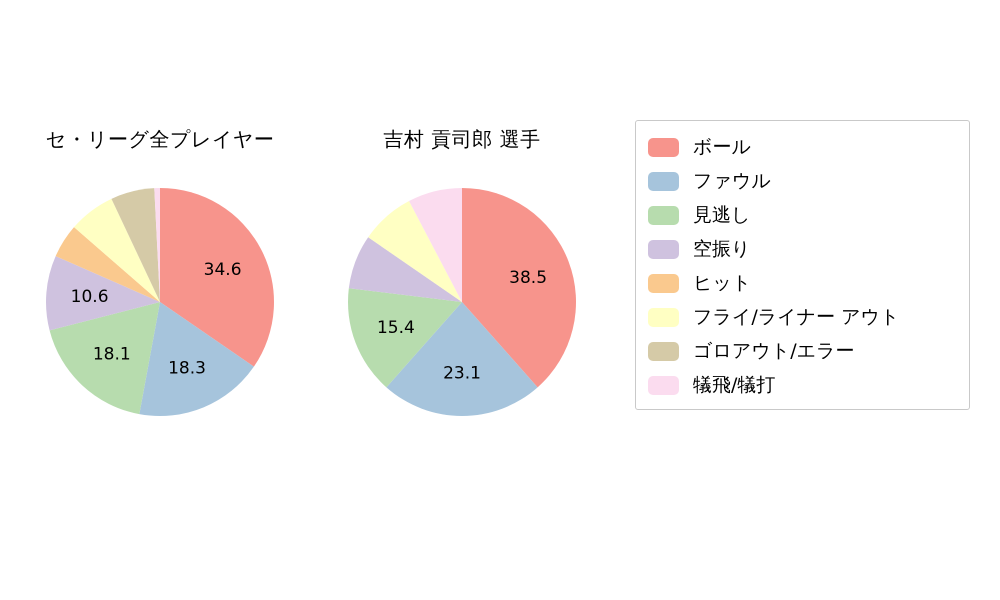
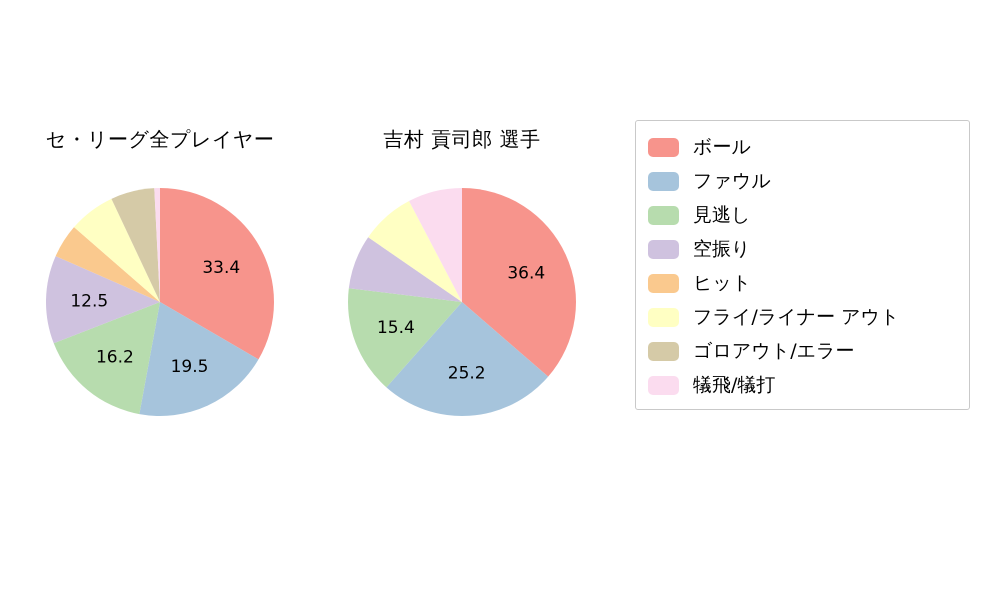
セ・リーグ全プレイヤー/ボール: 34.6 -> 33.4
セ・リーグ全プレイヤー/ファウル: 18.3 -> 19.5
セ・リーグ全プレイヤー/見逃し: 18.1 -> 16.2
セ・リーグ全プレイヤー/空振り: 10.6 -> 12.5
吉村 貢司郎 選手/ボール: 38.5 -> 36.4
吉村 貢司郎 選手/ファウル: 23.1 -> 25.2
